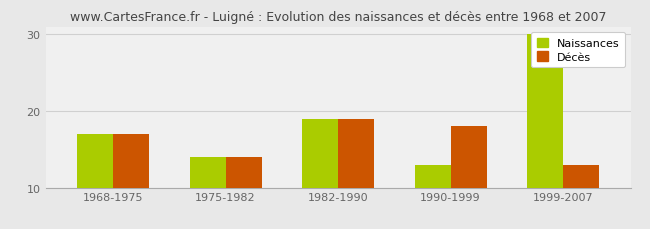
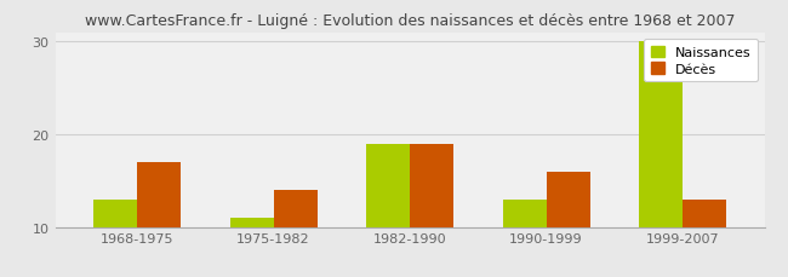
Naissances/1968-1975: 17 -> 13
Naissances/1975-1982: 14 -> 11
Décès/1990-1999: 18 -> 16
